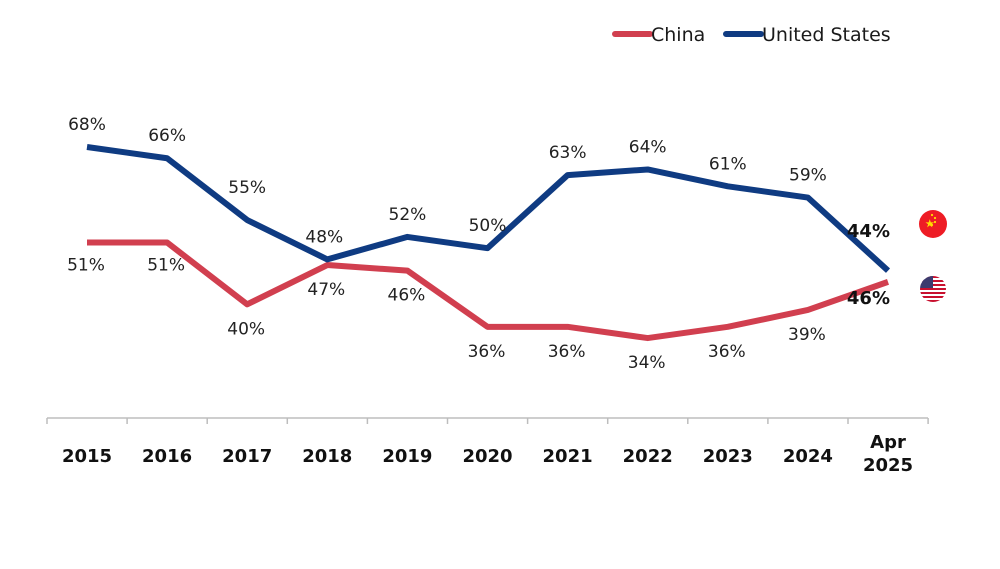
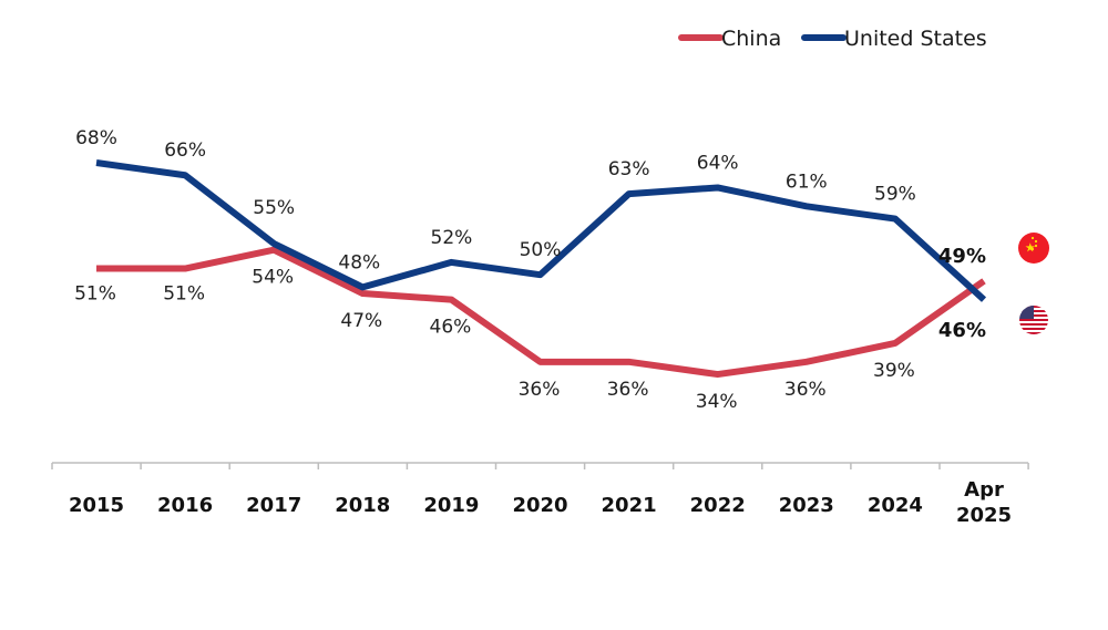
China/2017: 40% -> 54%
China/Apr 2025: 44% -> 49%
